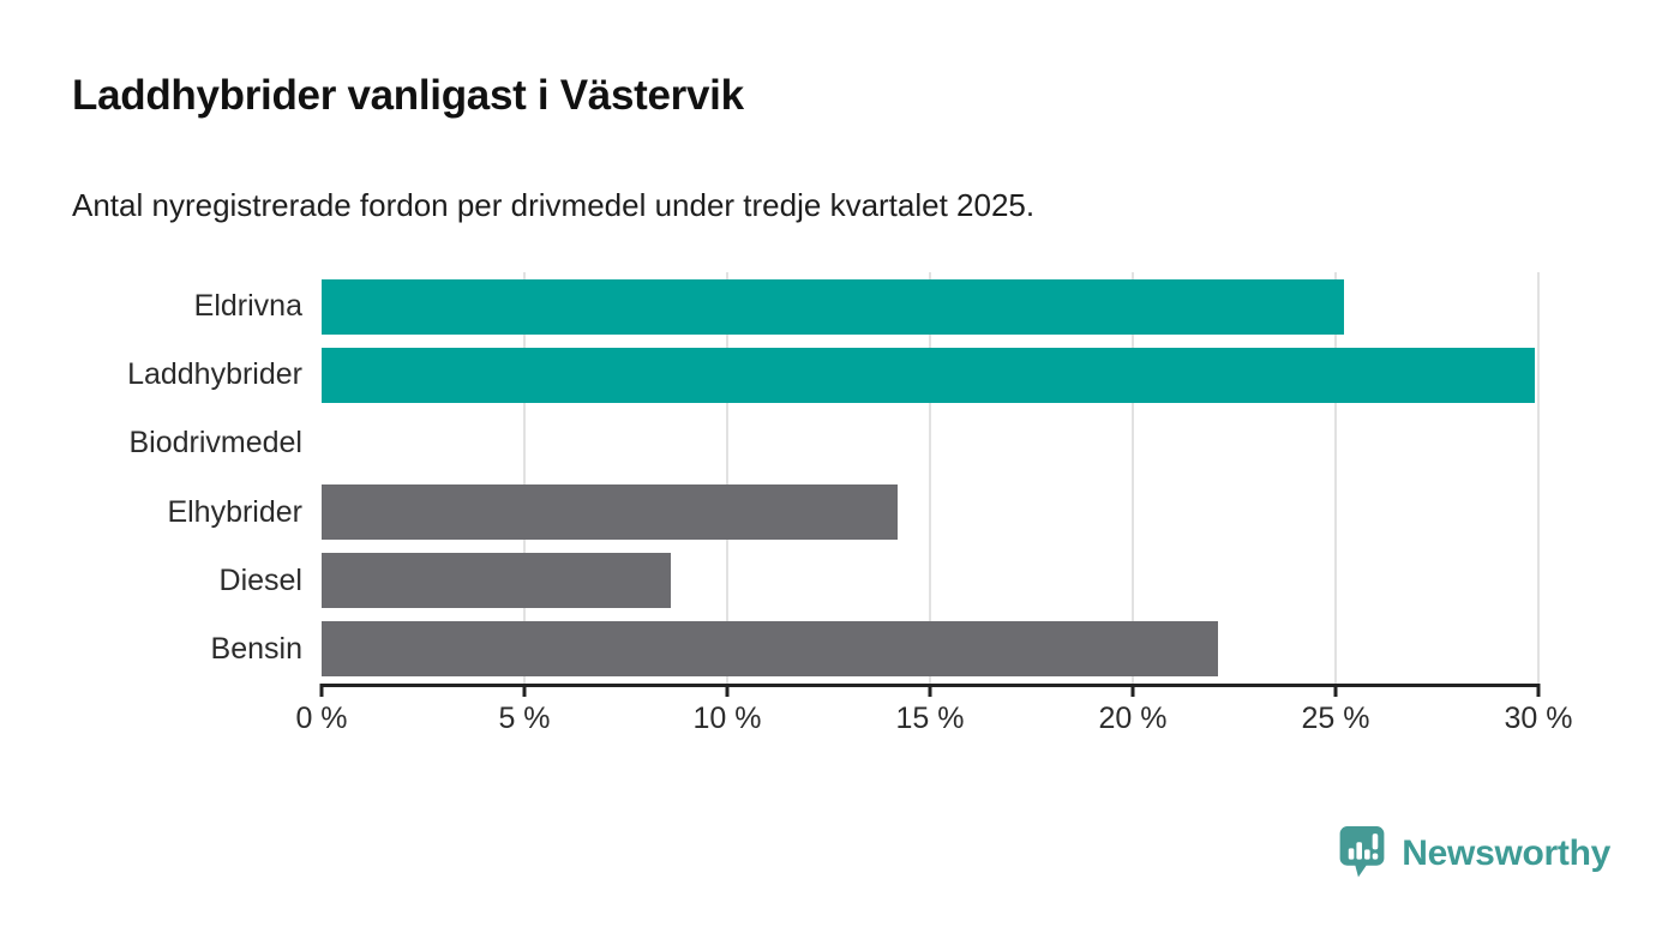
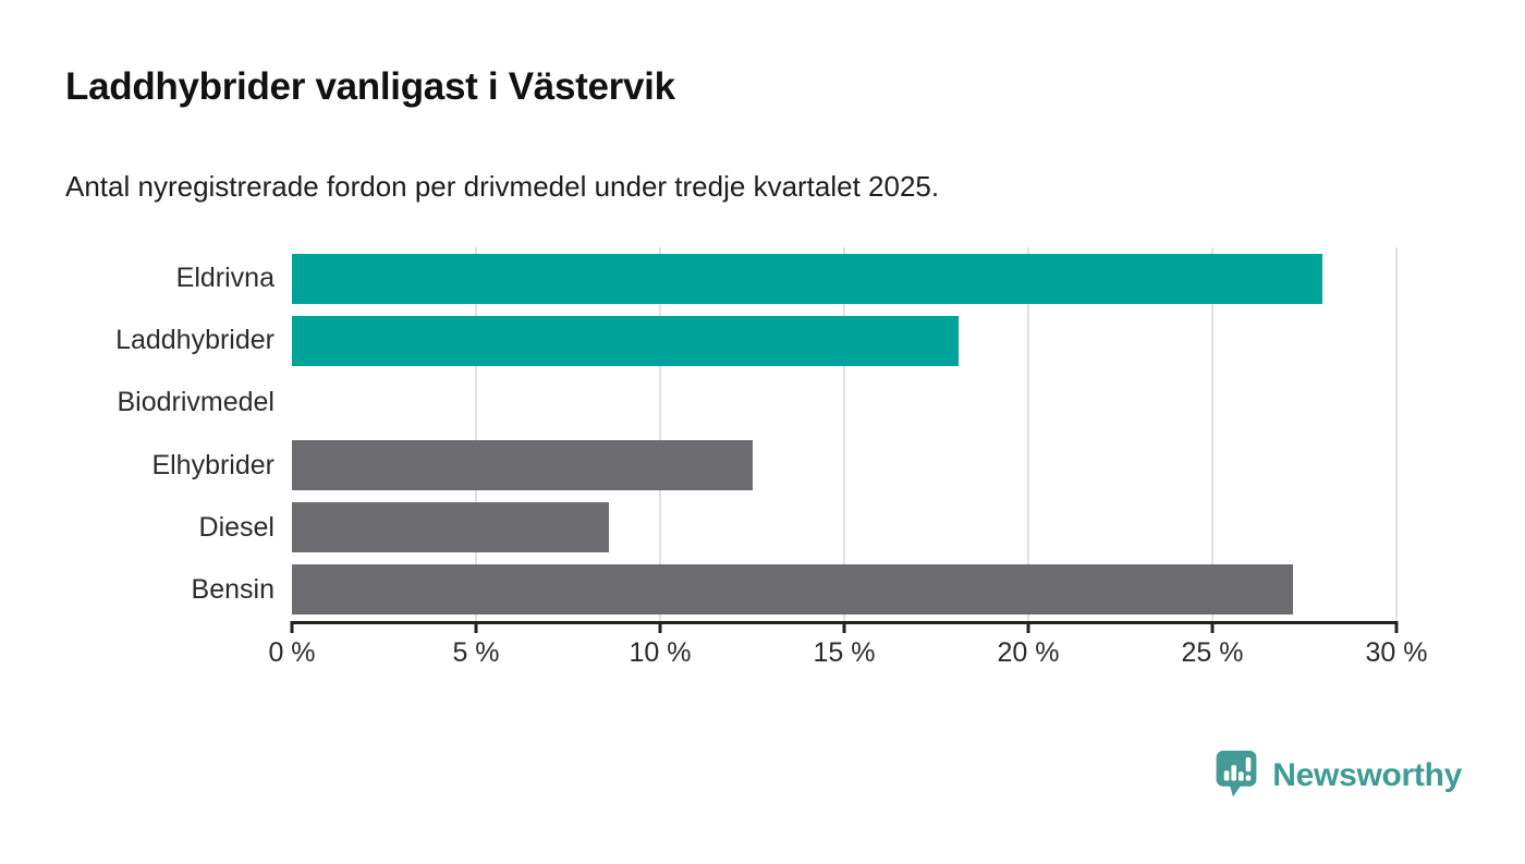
Eldrivna: 25.2% -> 28.0%
Laddhybrider: 29.9% -> 18.1%
Elhybrider: 14.2% -> 12.5%
Bensin: 22.1% -> 27.2%
